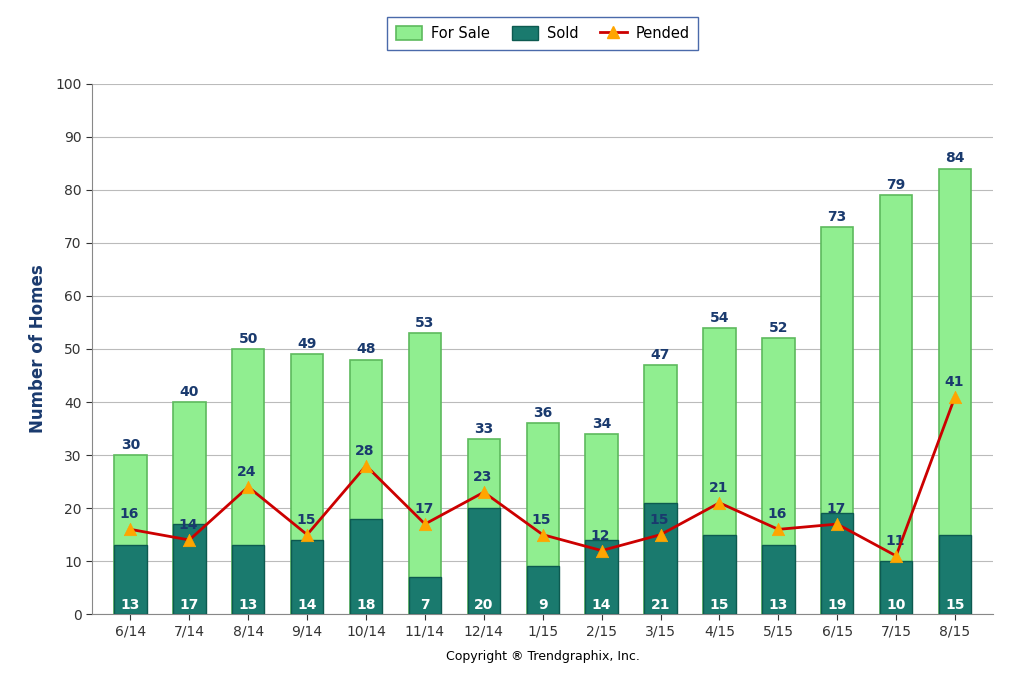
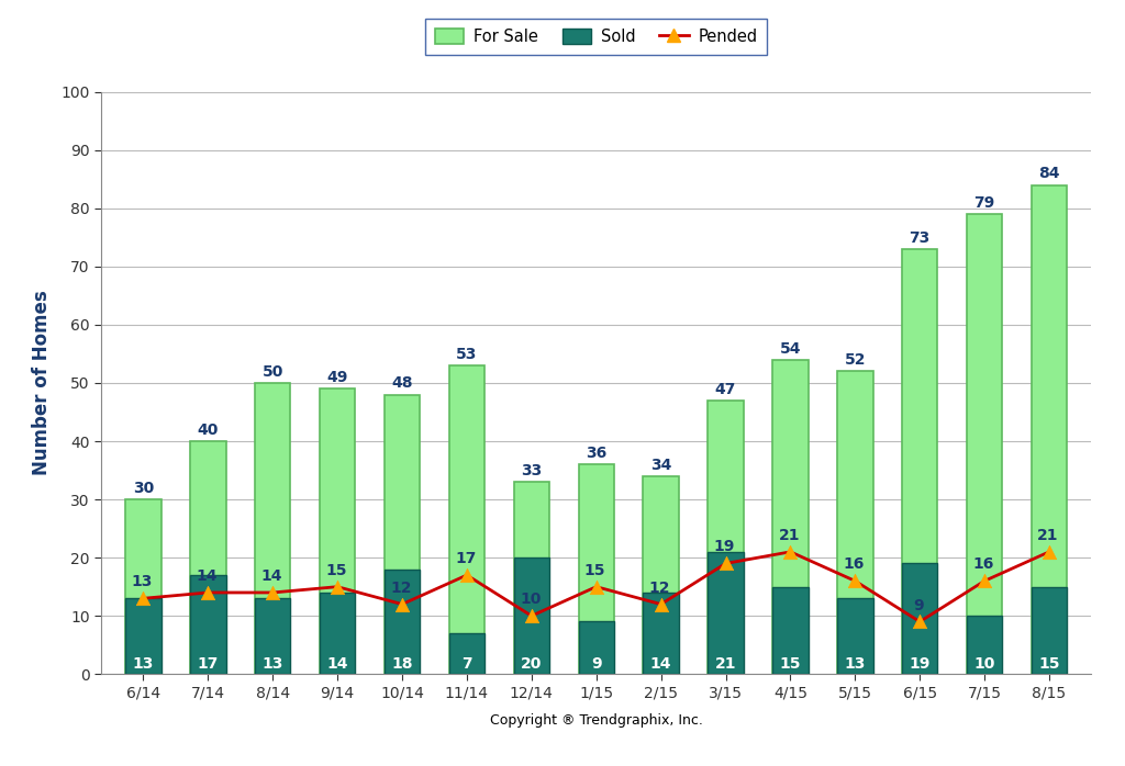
Pended/6/14: 16 -> 13
Pended/8/14: 24 -> 14
Pended/10/14: 28 -> 12
Pended/12/14: 23 -> 10
Pended/3/15: 15 -> 19
Pended/6/15: 17 -> 9
Pended/7/15: 11 -> 16
Pended/8/15: 41 -> 21
